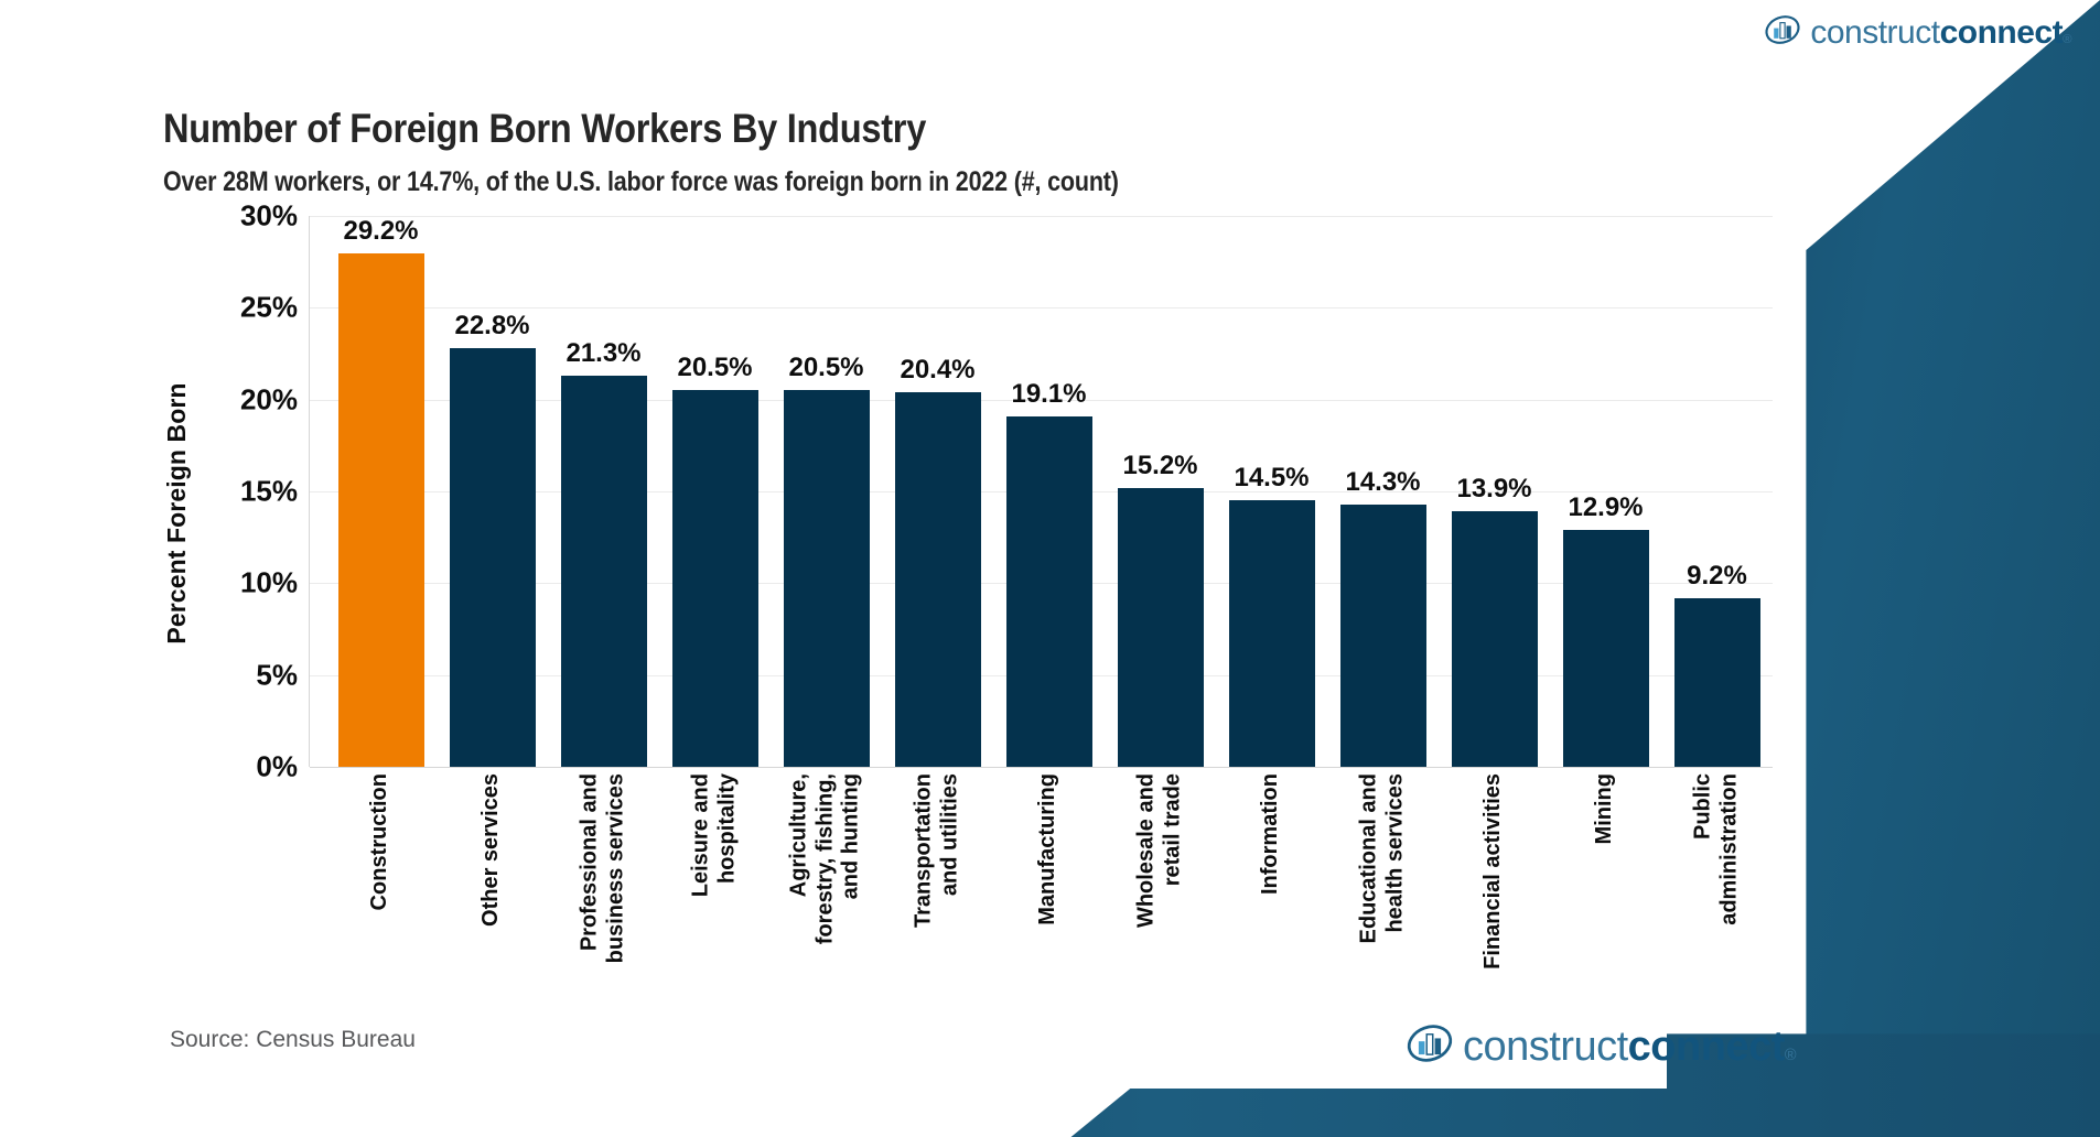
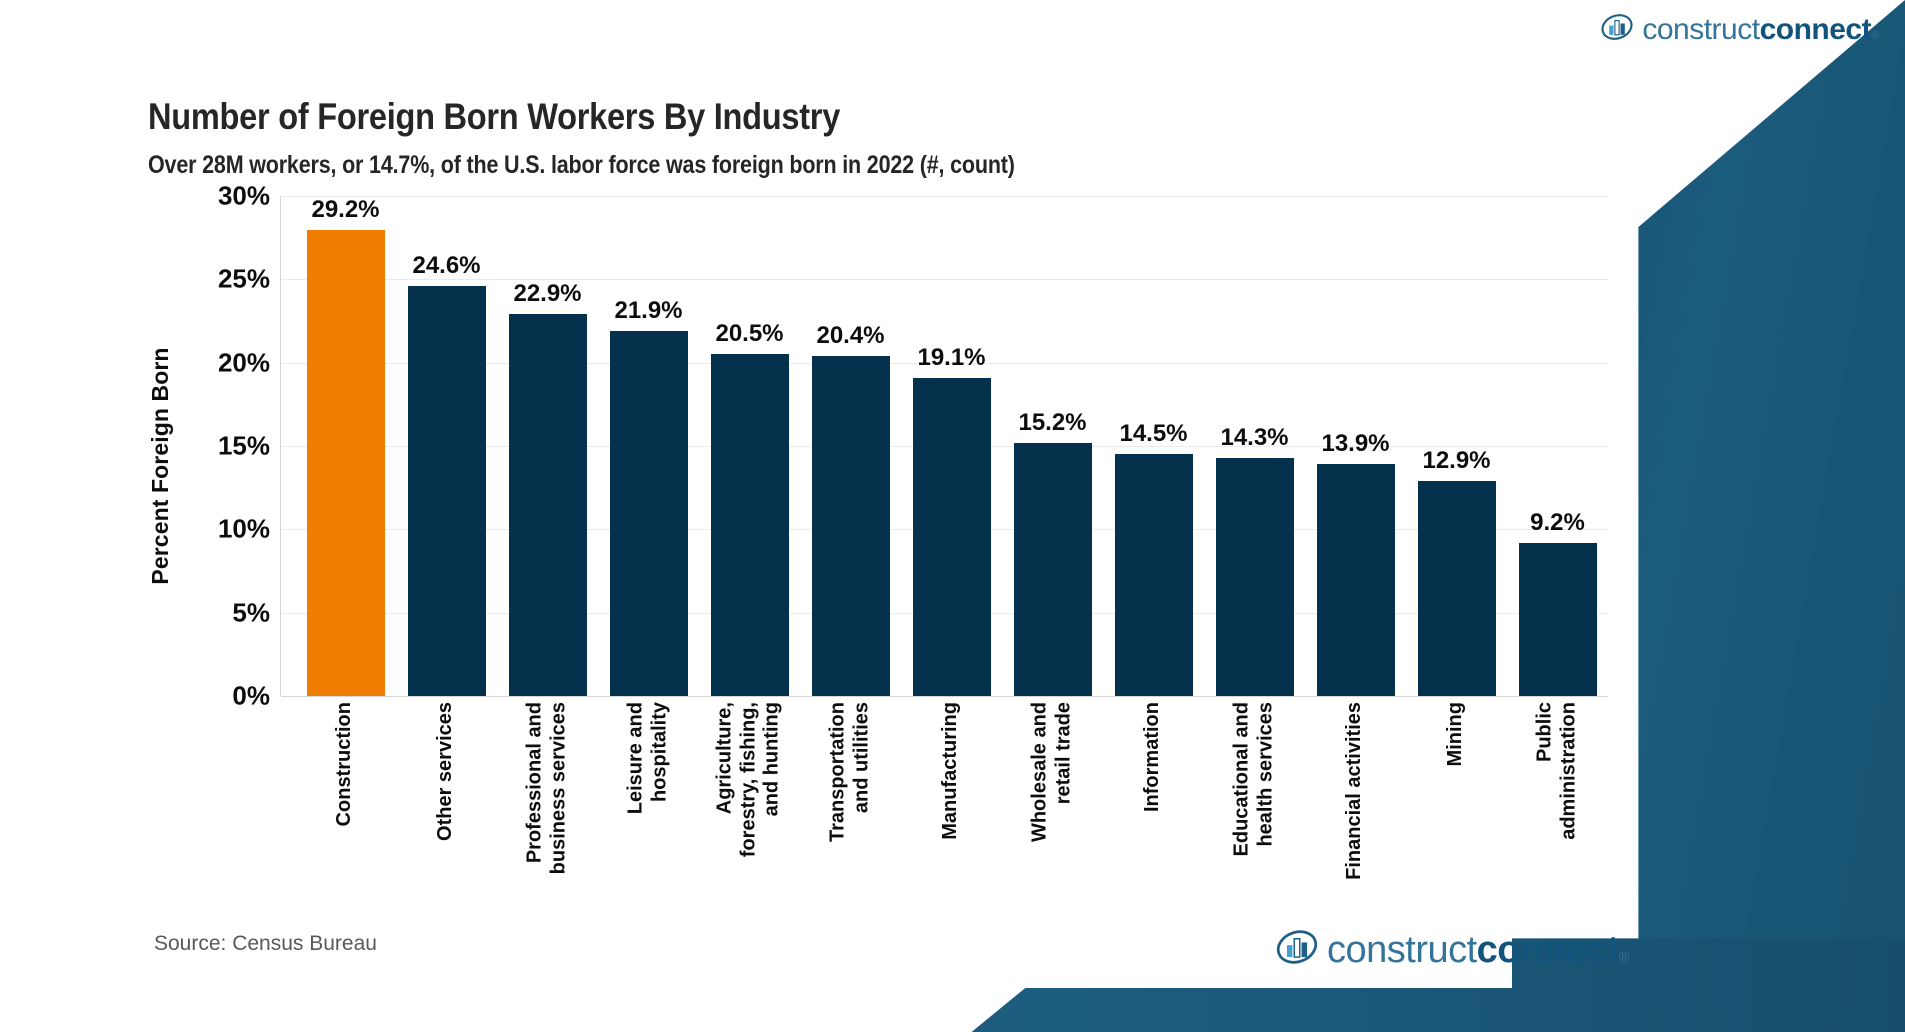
Other services: 22.8% -> 24.6%
Professional and business services: 21.3% -> 22.9%
Leisure and hospitality: 20.5% -> 21.9%
